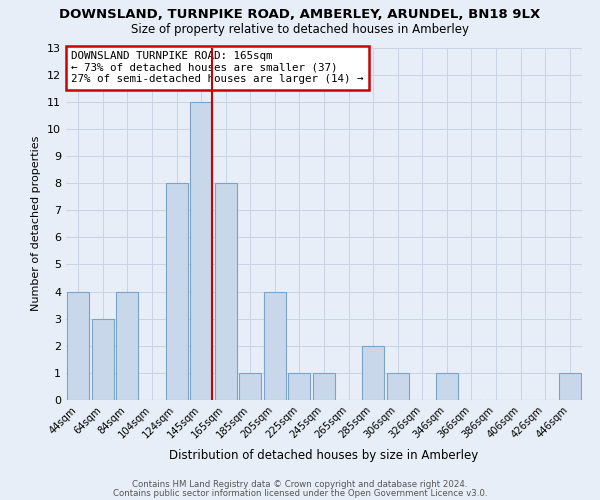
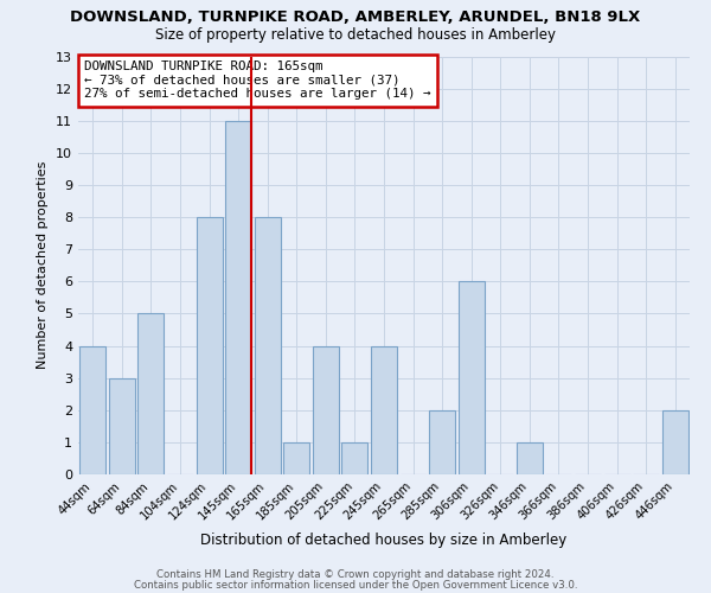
84sqm: 4 -> 5
245sqm: 1 -> 4
306sqm: 1 -> 6
446sqm: 1 -> 2
